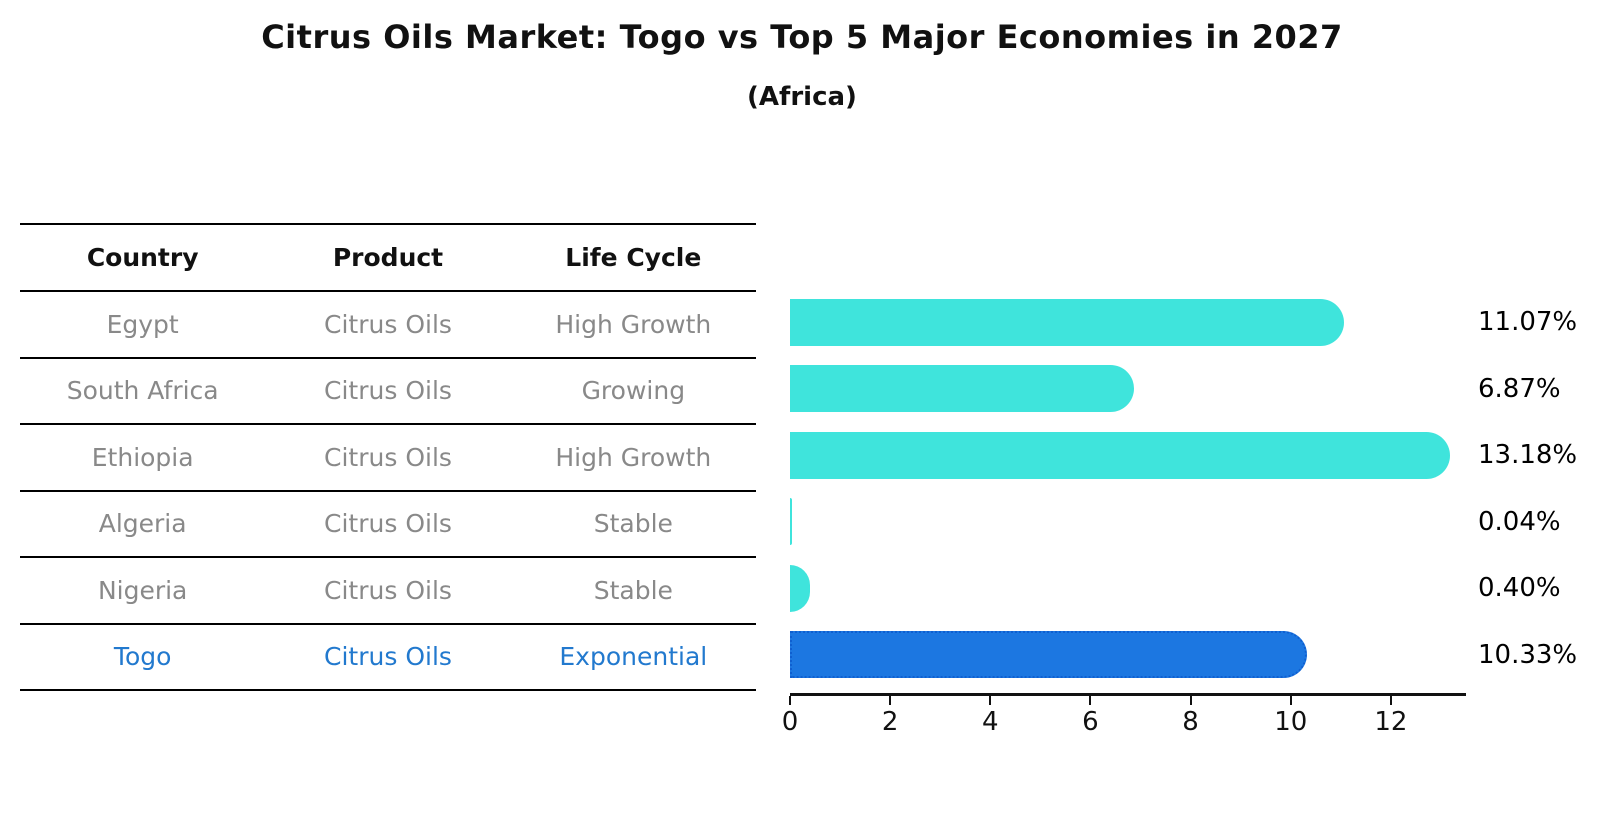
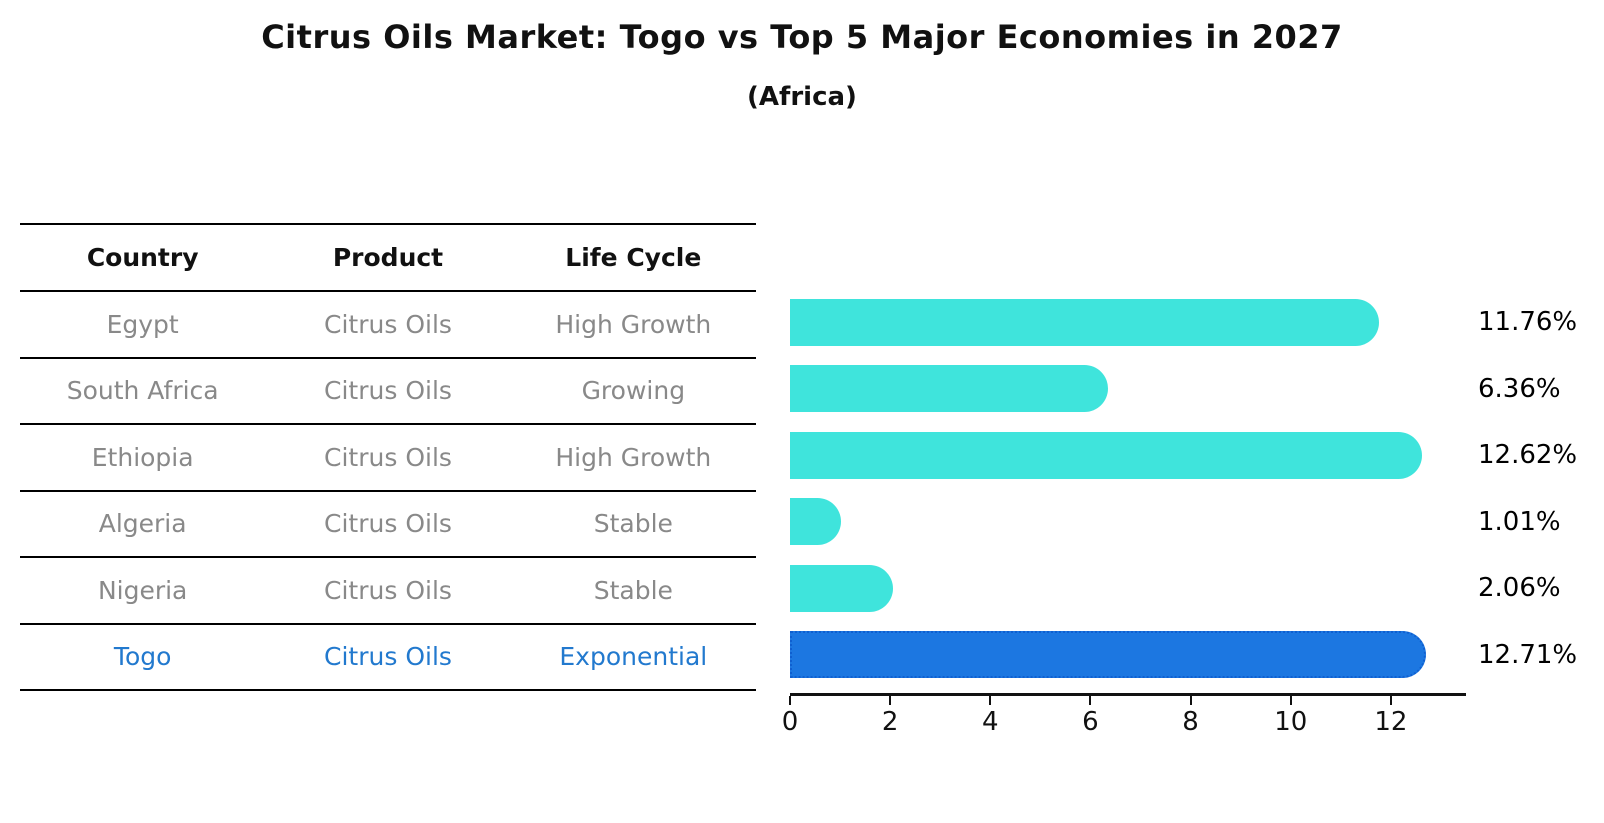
Egypt: 11.07% -> 11.76%
South Africa: 6.87% -> 6.36%
Ethiopia: 13.18% -> 12.62%
Algeria: 0.04% -> 1.01%
Nigeria: 0.40% -> 2.06%
Togo: 10.33% -> 12.71%
